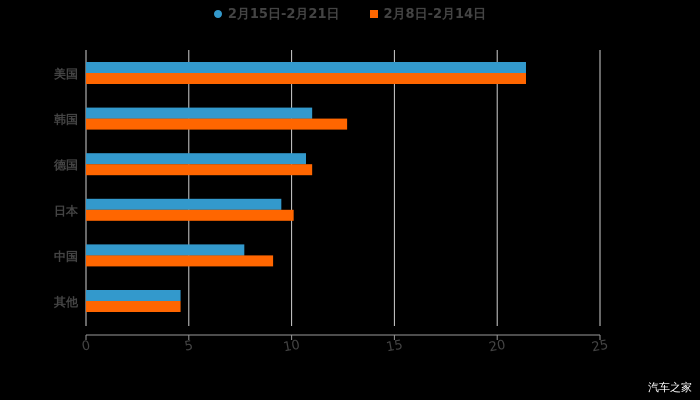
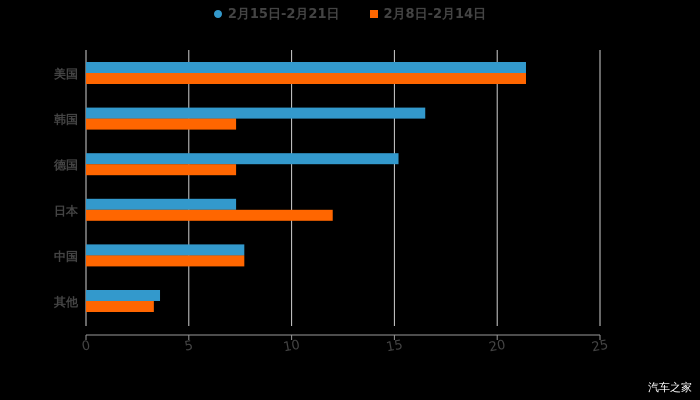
2月15日-2月21日/韩国: 11.0 -> 16.5
2月8日-2月14日/韩国: 12.7 -> 7.3
2月15日-2月21日/德国: 10.7 -> 15.2
2月8日-2月14日/德国: 11.0 -> 7.3
2月15日-2月21日/日本: 9.5 -> 7.3
2月8日-2月14日/日本: 10.1 -> 12.0
2月8日-2月14日/中国: 9.1 -> 7.7
2月15日-2月21日/其他: 4.6 -> 3.6
2月8日-2月14日/其他: 4.6 -> 3.3
